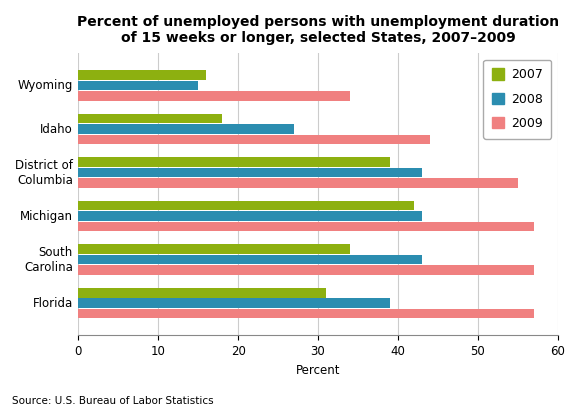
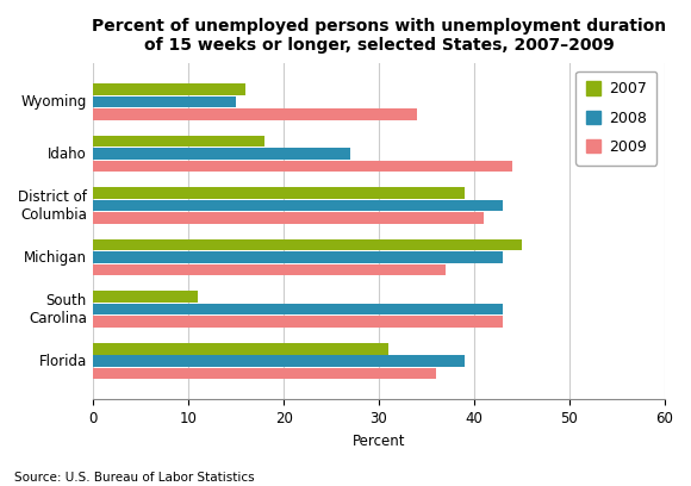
2009/District of Columbia: 55 -> 41
2007/Michigan: 42 -> 45
2009/Michigan: 57 -> 37
2007/South Carolina: 34 -> 11
2009/South Carolina: 57 -> 43
2009/Florida: 57 -> 36
